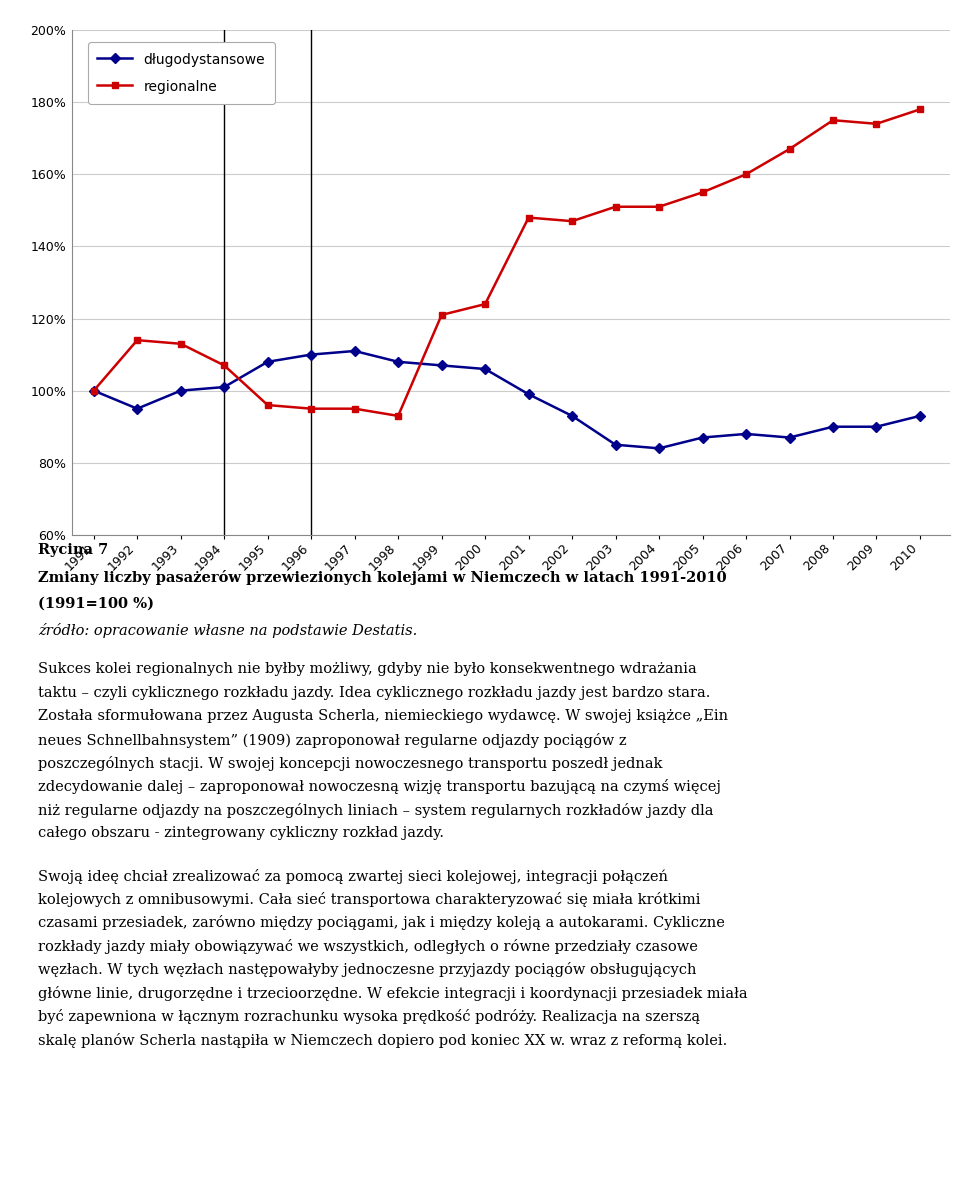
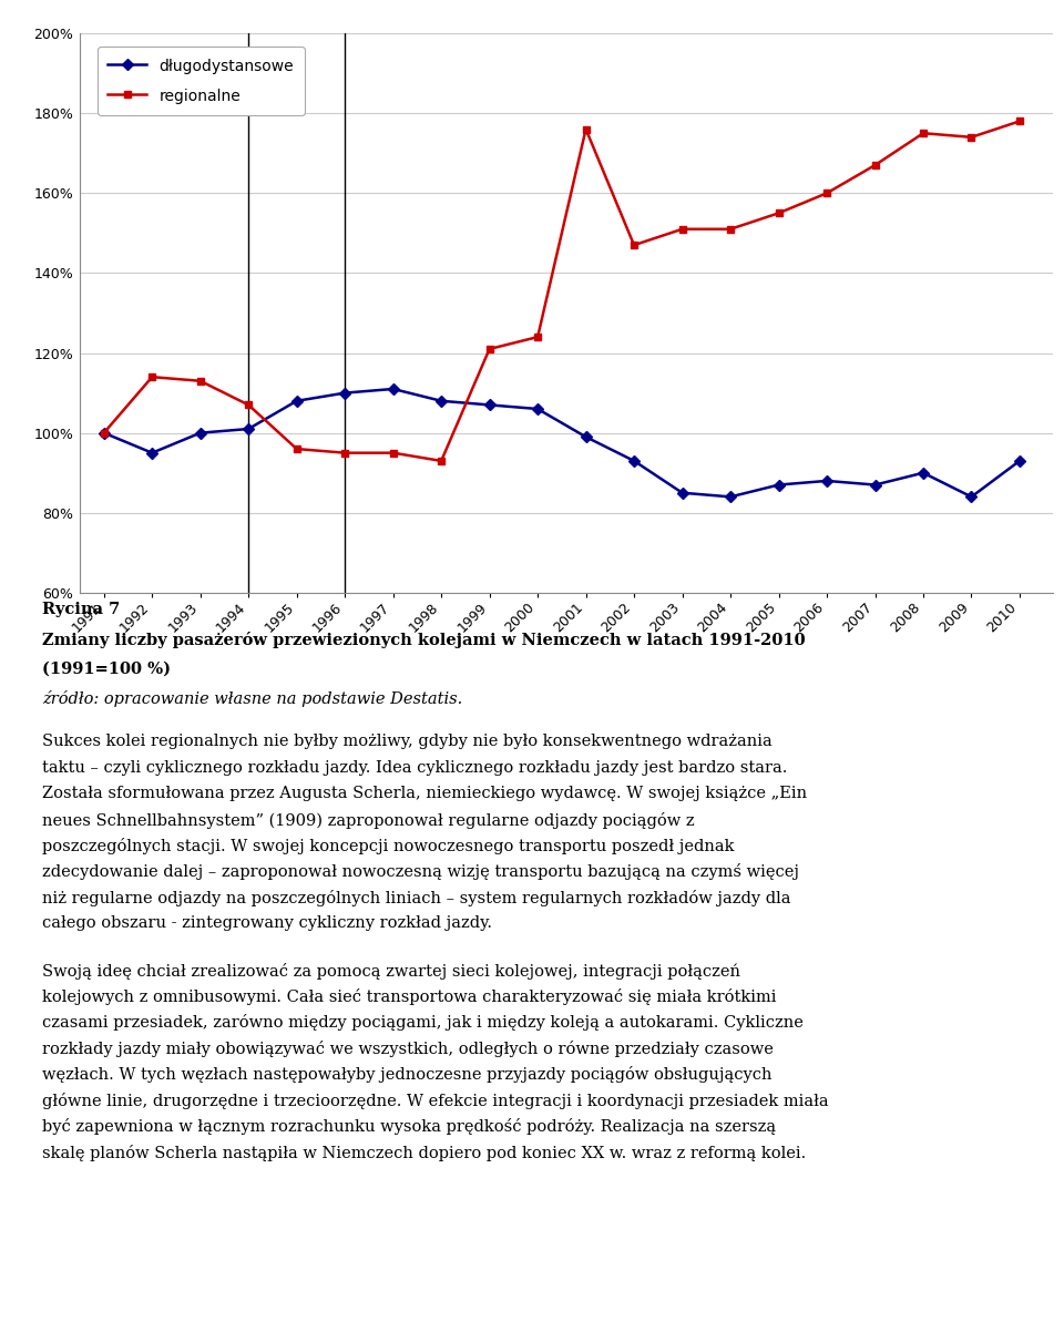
regionalne/2001: 148% -> 176%
długodystansowe/2009: 90% -> 84%
